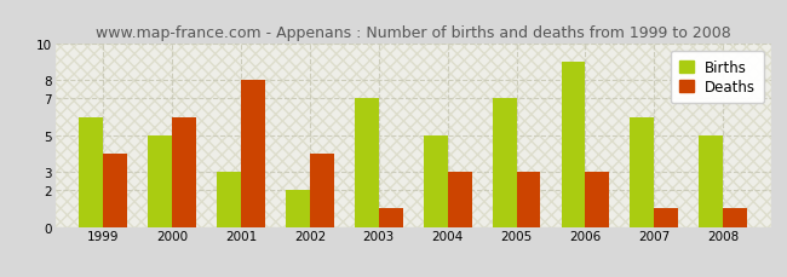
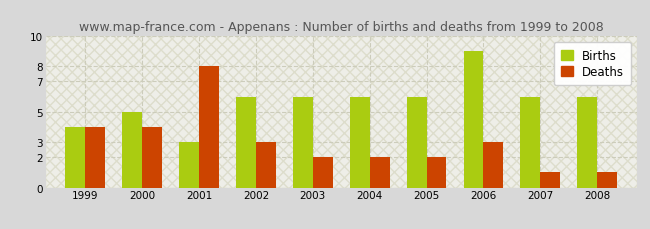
Births/1999: 6 -> 4
Deaths/2000: 6 -> 4
Births/2002: 2 -> 6
Deaths/2002: 4 -> 3
Births/2003: 7 -> 6
Deaths/2003: 1 -> 2
Births/2004: 5 -> 6
Deaths/2004: 3 -> 2
Births/2005: 7 -> 6
Deaths/2005: 3 -> 2
Births/2008: 5 -> 6
